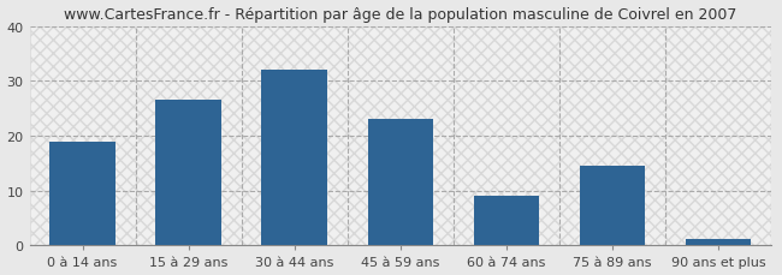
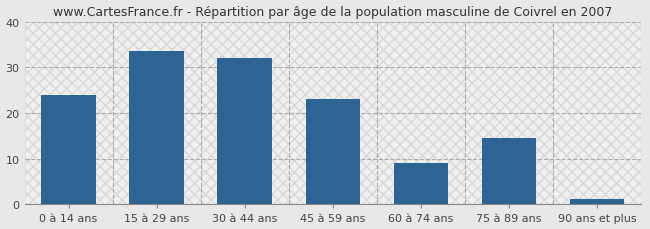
0 à 14 ans: 19.0 -> 24.0
15 à 29 ans: 26.5 -> 33.5
